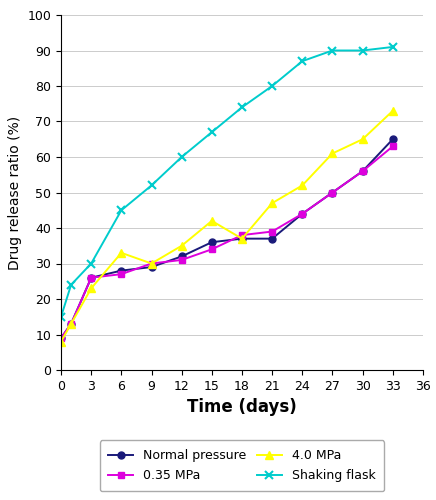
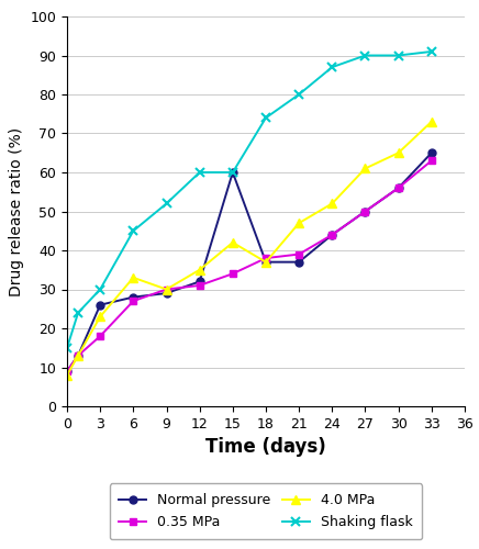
0.35 MPa/3: 26 -> 18
Normal pressure/15: 36 -> 60
Shaking flask/15: 67 -> 60
